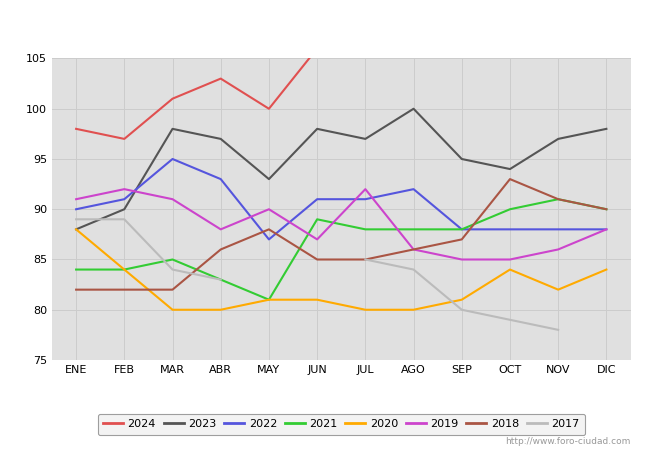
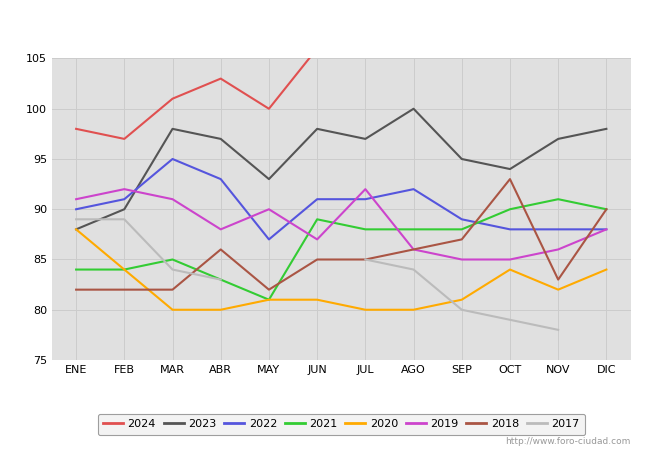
2018/MAY: 88 -> 82
2022/SEP: 88 -> 89
2018/NOV: 91 -> 83
